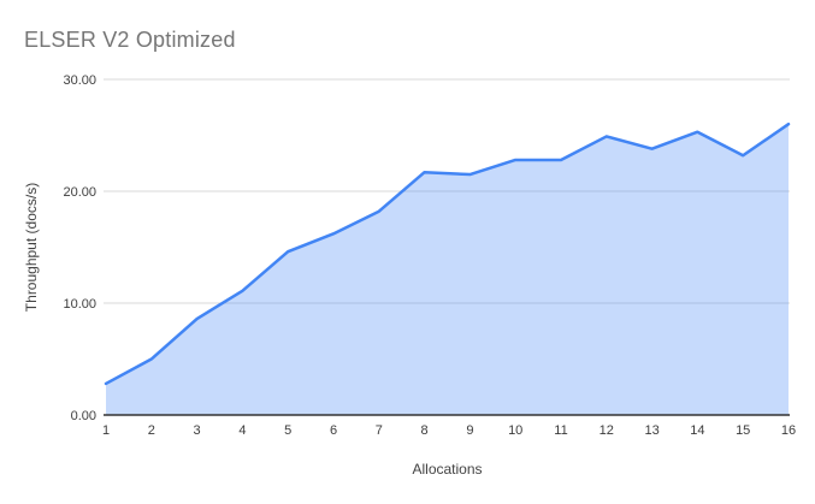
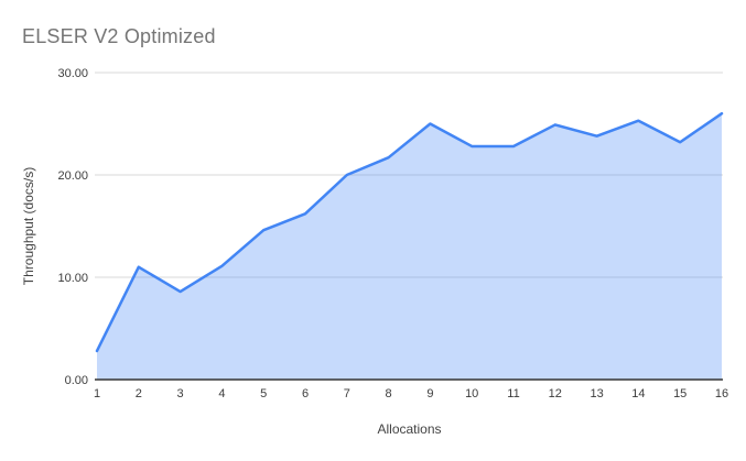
2: 5 -> 11
7: 18 -> 20
9: 22 -> 25
